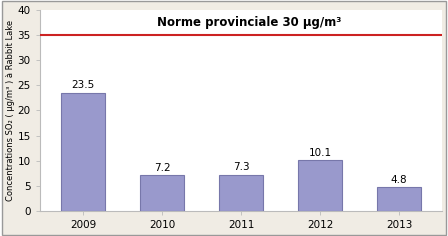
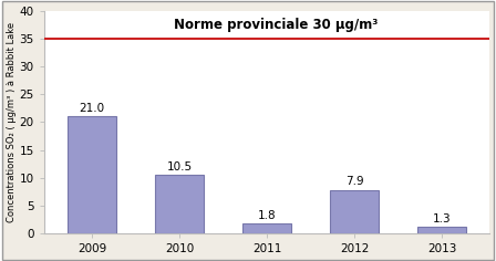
2009: 23.5 -> 21.0
2010: 7.2 -> 10.5
2011: 7.3 -> 1.8
2012: 10.1 -> 7.9
2013: 4.8 -> 1.3
